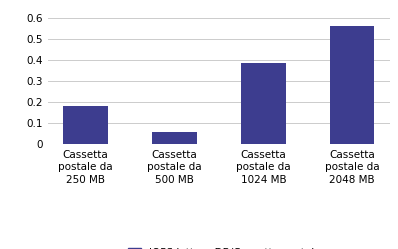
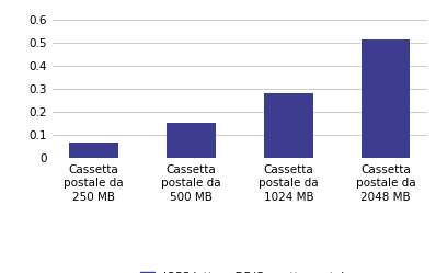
Cassetta postale da 250 MB: 0.180 -> 0.070
Cassetta postale da 500 MB: 0.060 -> 0.155
Cassetta postale da 1024 MB: 0.385 -> 0.280
Cassetta postale da 2048 MB: 0.560 -> 0.515
